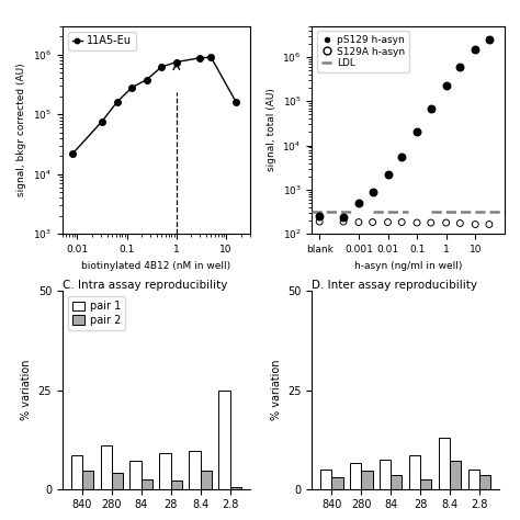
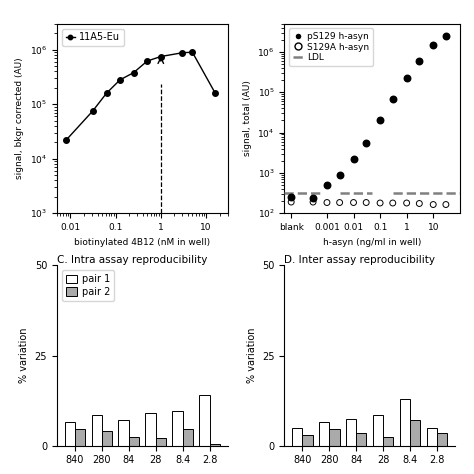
C. Intra assay reproducibility/pair 1/840: 8.5 -> 6.5
C. Intra assay reproducibility/pair 1/280: 11.0 -> 8.5
C. Intra assay reproducibility/pair 1/2.8: 25.0 -> 14.0
